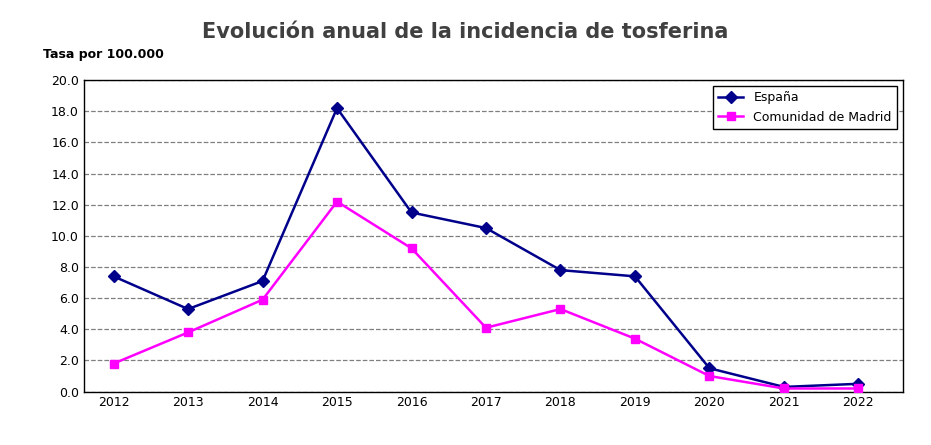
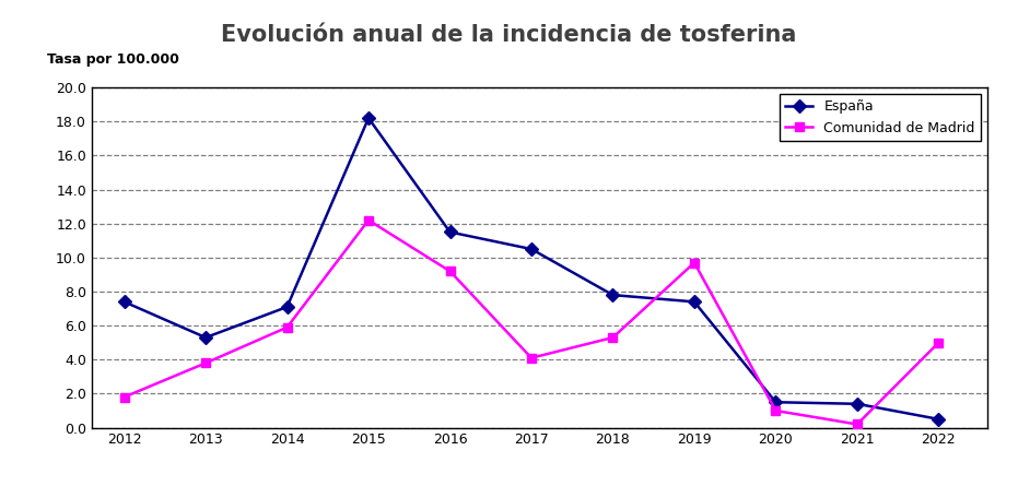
Comunidad de Madrid/2019: 3.4 -> 9.7
España/2021: 0.3 -> 1.4
Comunidad de Madrid/2022: 0.2 -> 5.0
